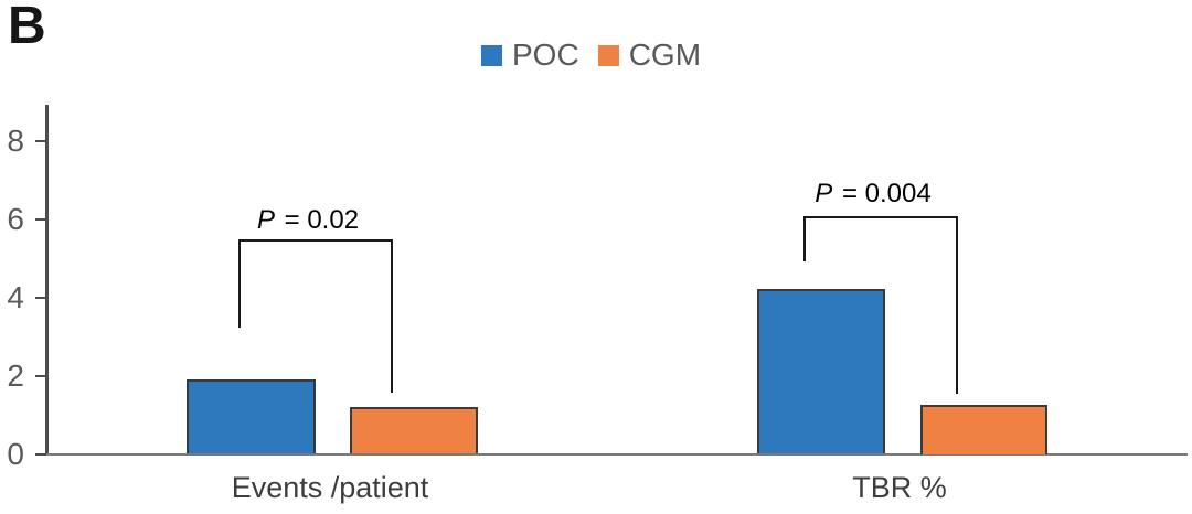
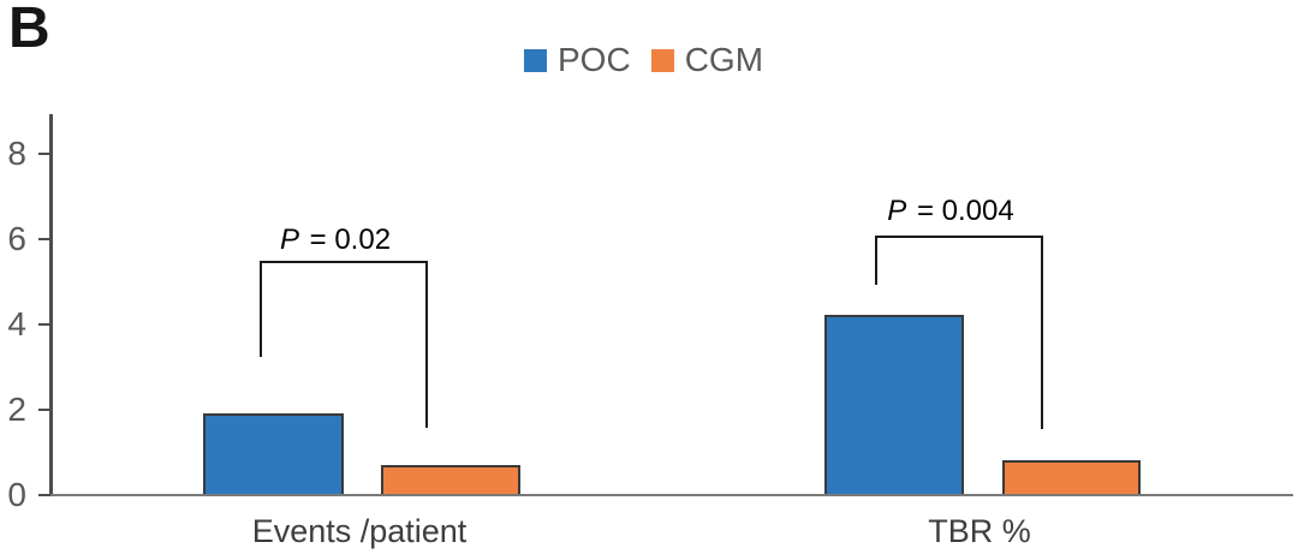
CGM/Events /patient: 1.2 -> 0.7
CGM/TBR %: 1.2 -> 0.8
